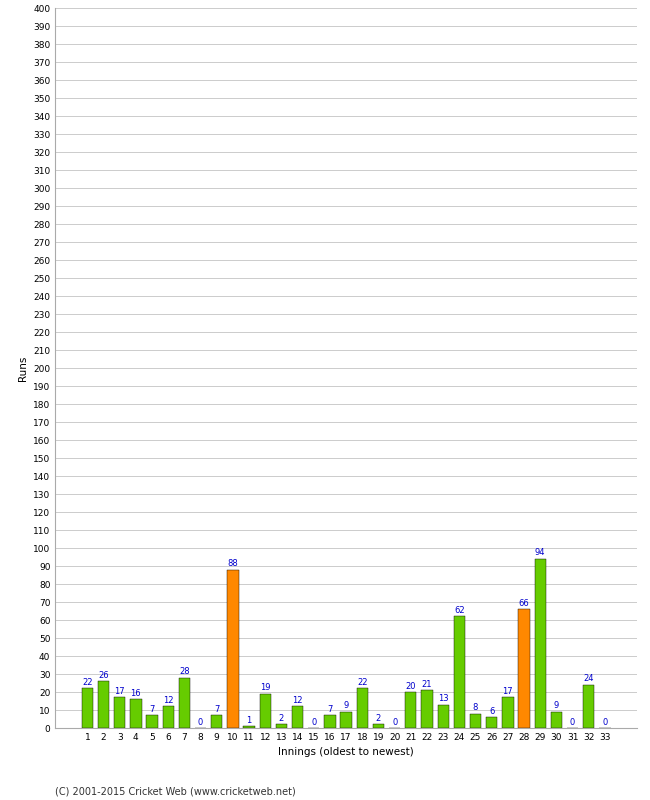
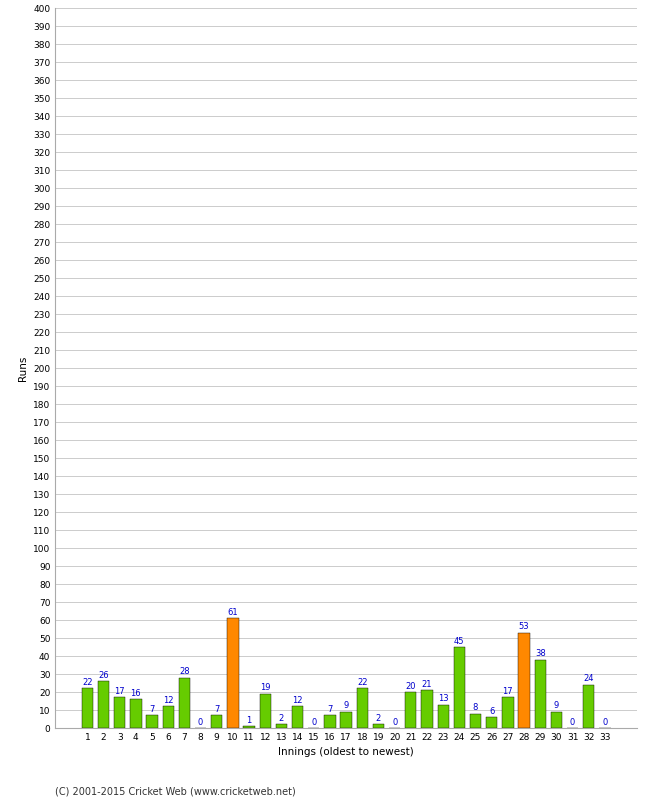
10: 88 -> 61
24: 62 -> 45
28: 66 -> 53
29: 94 -> 38
